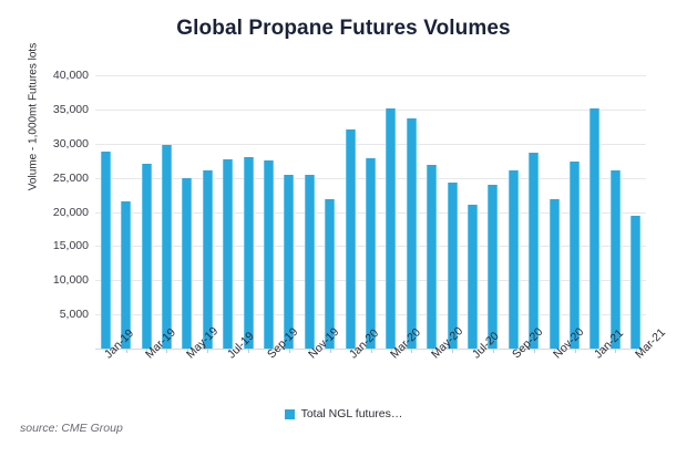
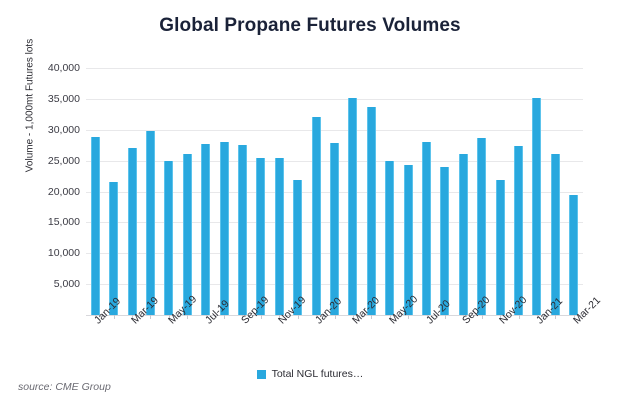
May-20: 27000 -> 25000
Jul-20: 21000 -> 28000
